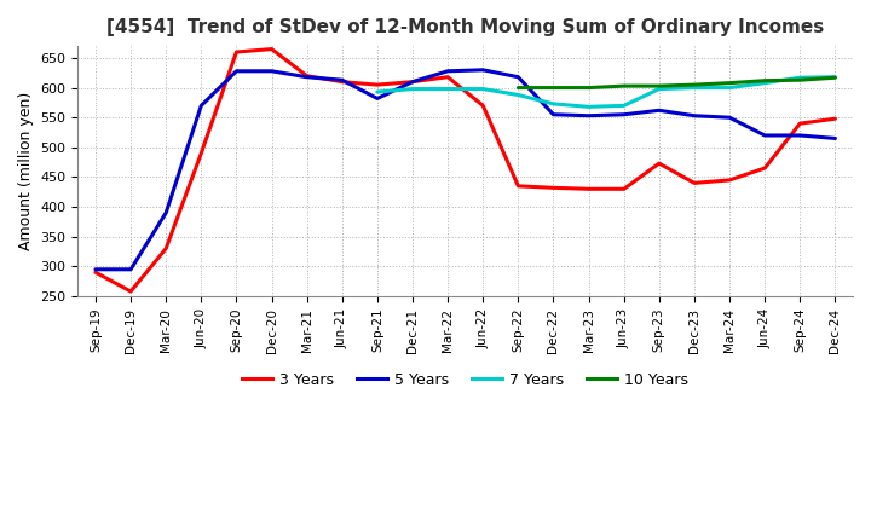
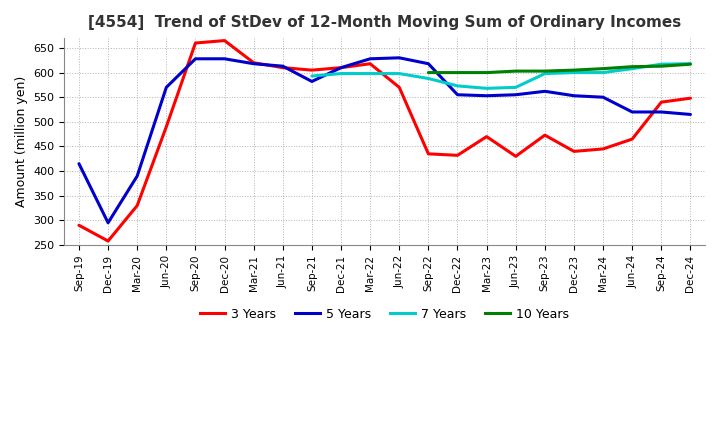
5 Years/Sep-19: 295 -> 415
3 Years/Mar-23: 430 -> 470
